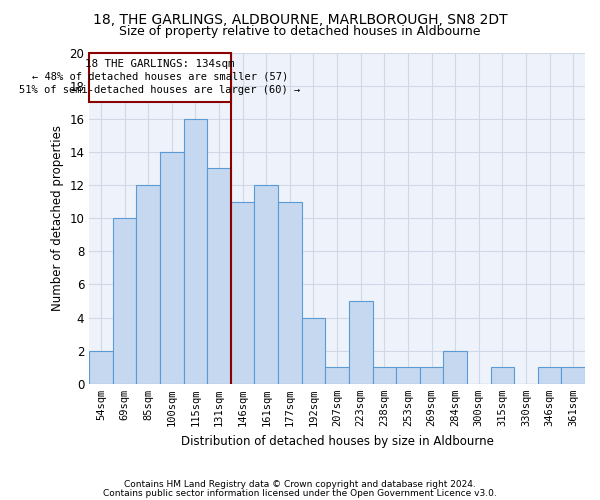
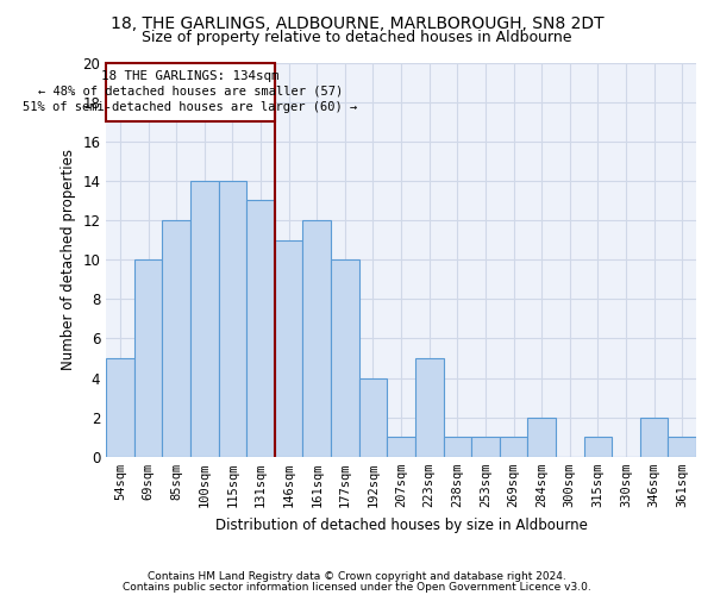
54sqm: 2 -> 5
115sqm: 16 -> 14
177sqm: 11 -> 10
346sqm: 1 -> 2
